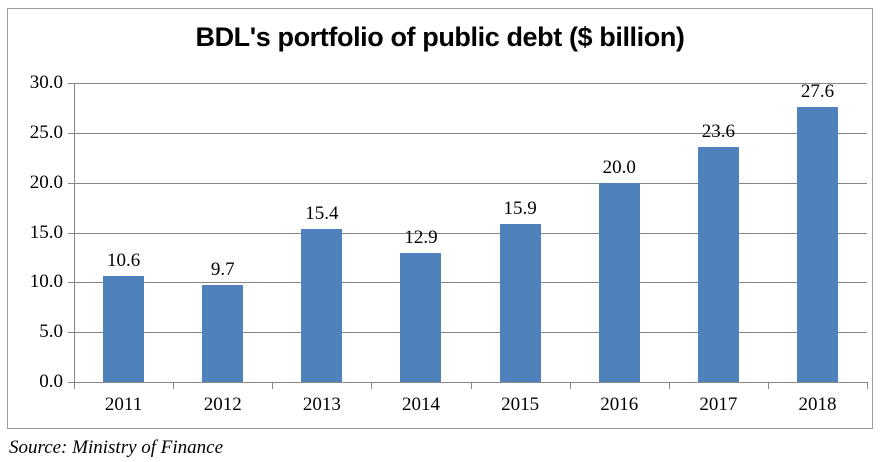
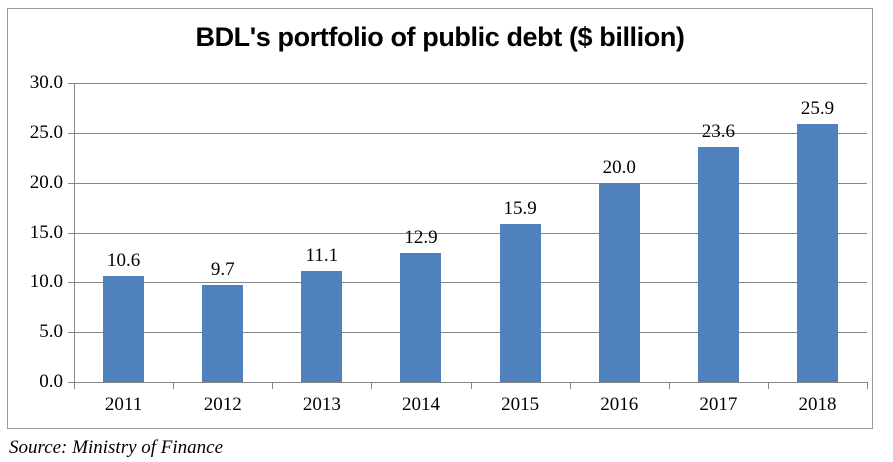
2013: 15.4 -> 11.1
2018: 27.6 -> 25.9
